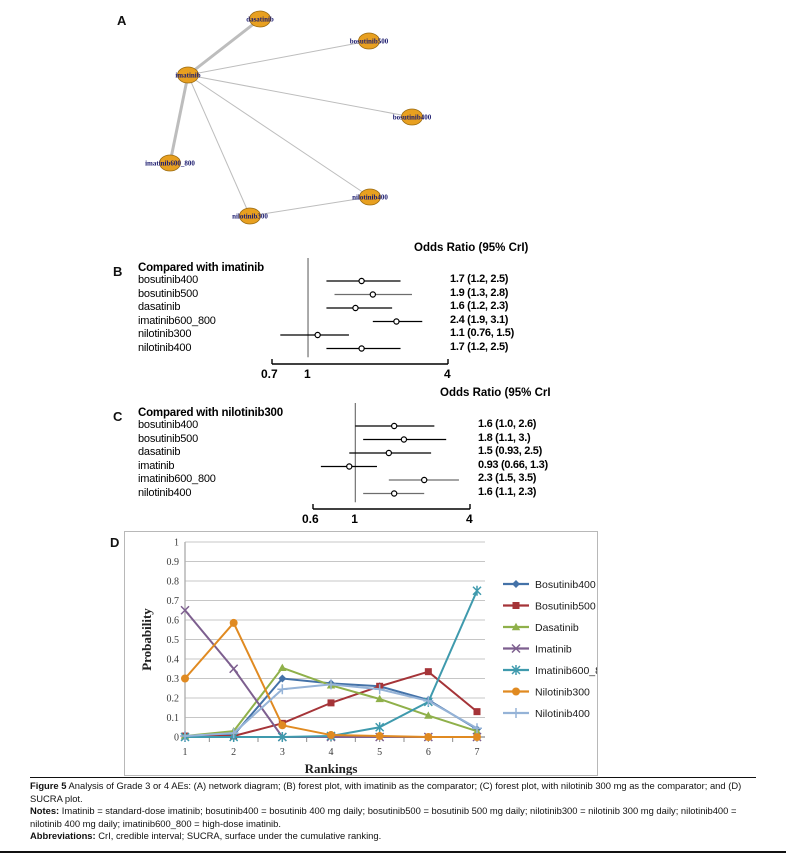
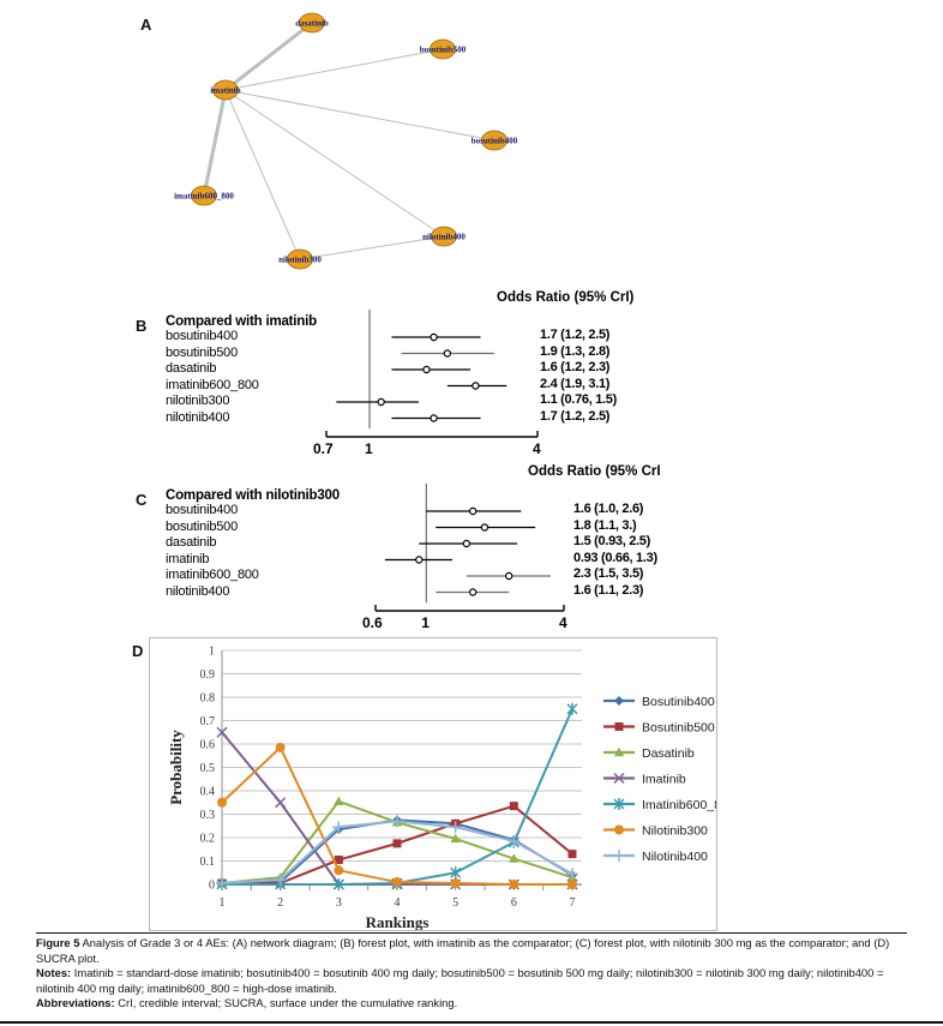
Nilotinib300/1: 0.30 -> 0.35
Bosutinib400/3: 0.30 -> 0.23
Bosutinib500/3: 0.07 -> 0.10
